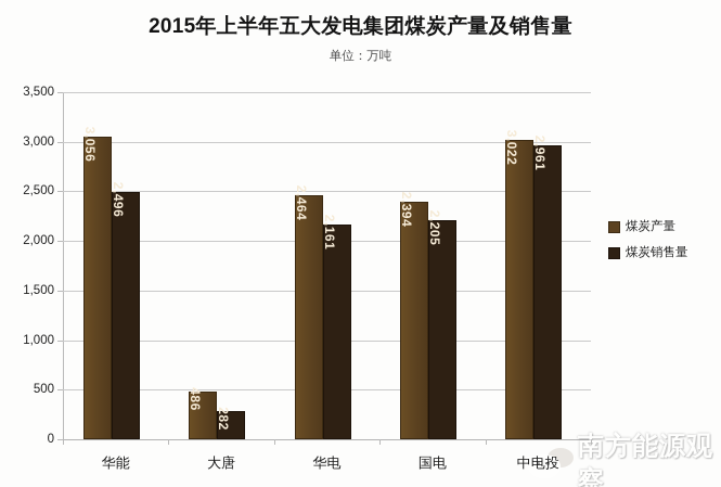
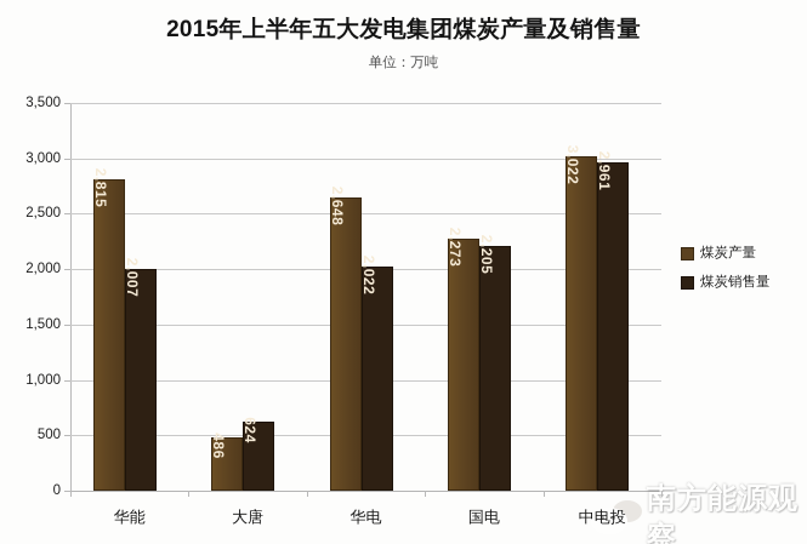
煤炭产量/华能: 3,056 -> 2,815
煤炭销售量/华能: 2,496 -> 2,007
煤炭销售量/大唐: 282 -> 624
煤炭产量/华电: 2,464 -> 2,648
煤炭销售量/华电: 2,161 -> 2,022
煤炭产量/国电: 2,394 -> 2,273
